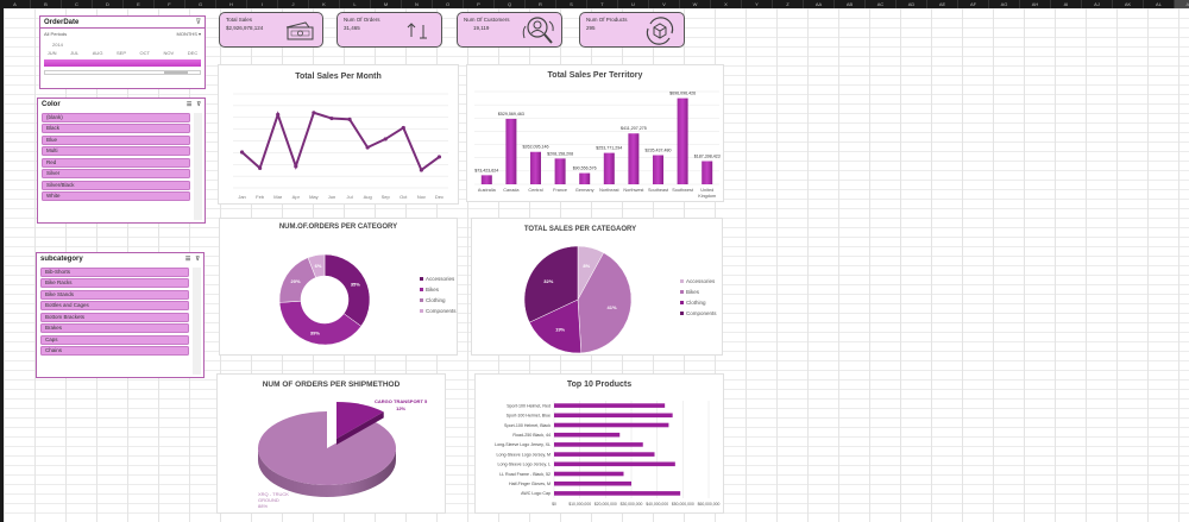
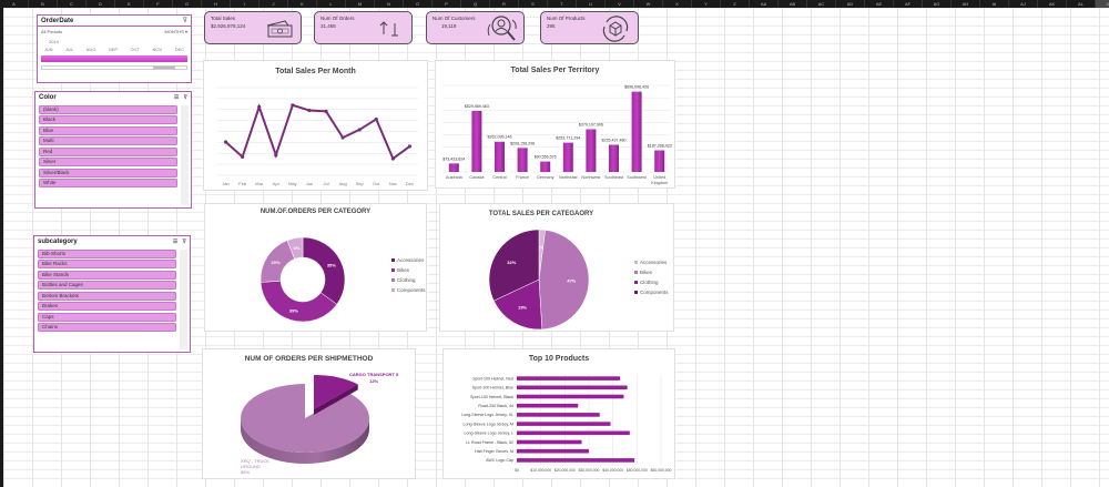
Total Sales Per Territory/Northwest: $411,207,275 -> $370,197,906
TOTAL SALES PER CATEGAORY/Accessories: 8% -> 2%
TOTAL SALES PER CATEGAORY/Bikes: 41% -> 47%
